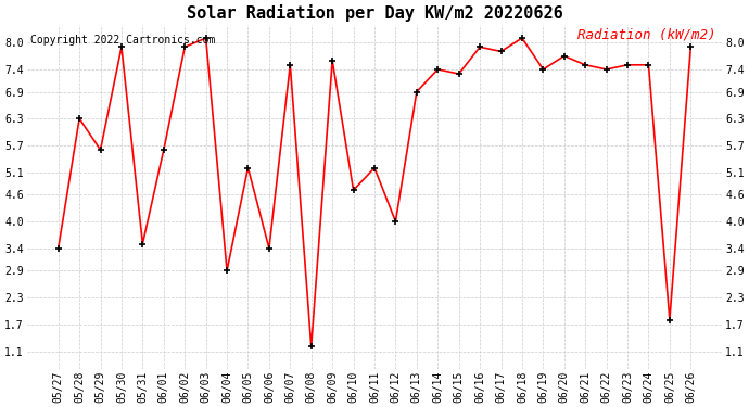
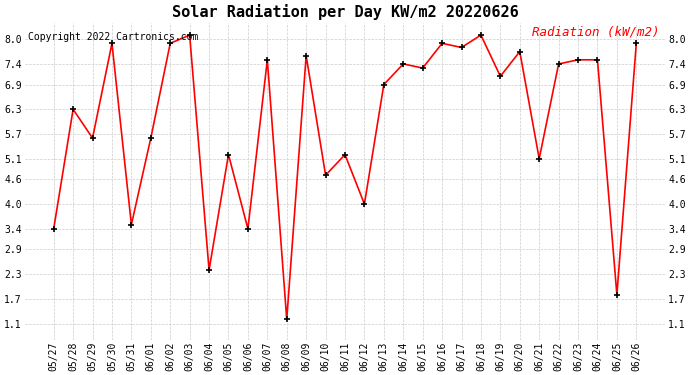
06/04: 2.9 -> 2.4
06/19: 7.4 -> 7.1
06/21: 7.5 -> 5.1
